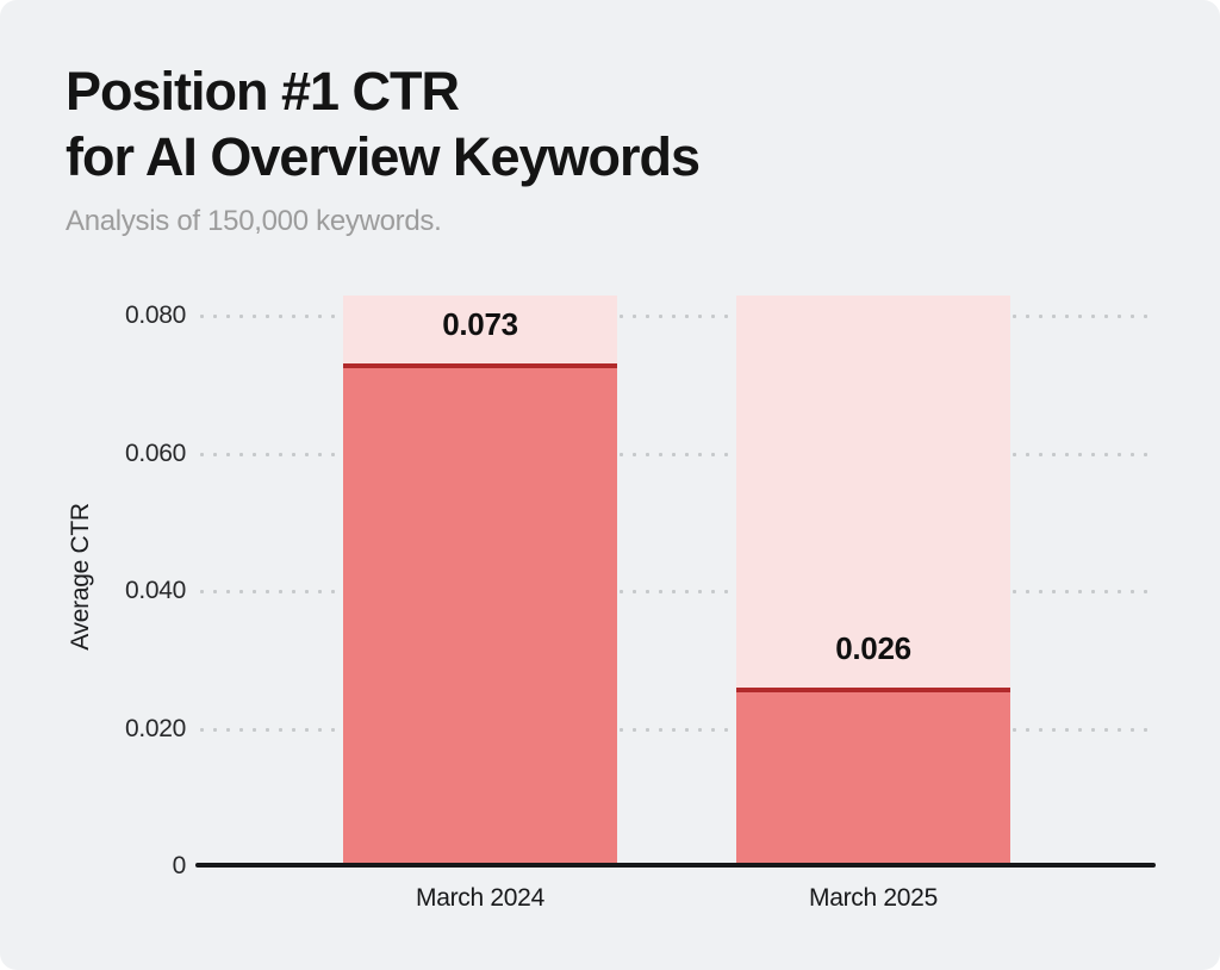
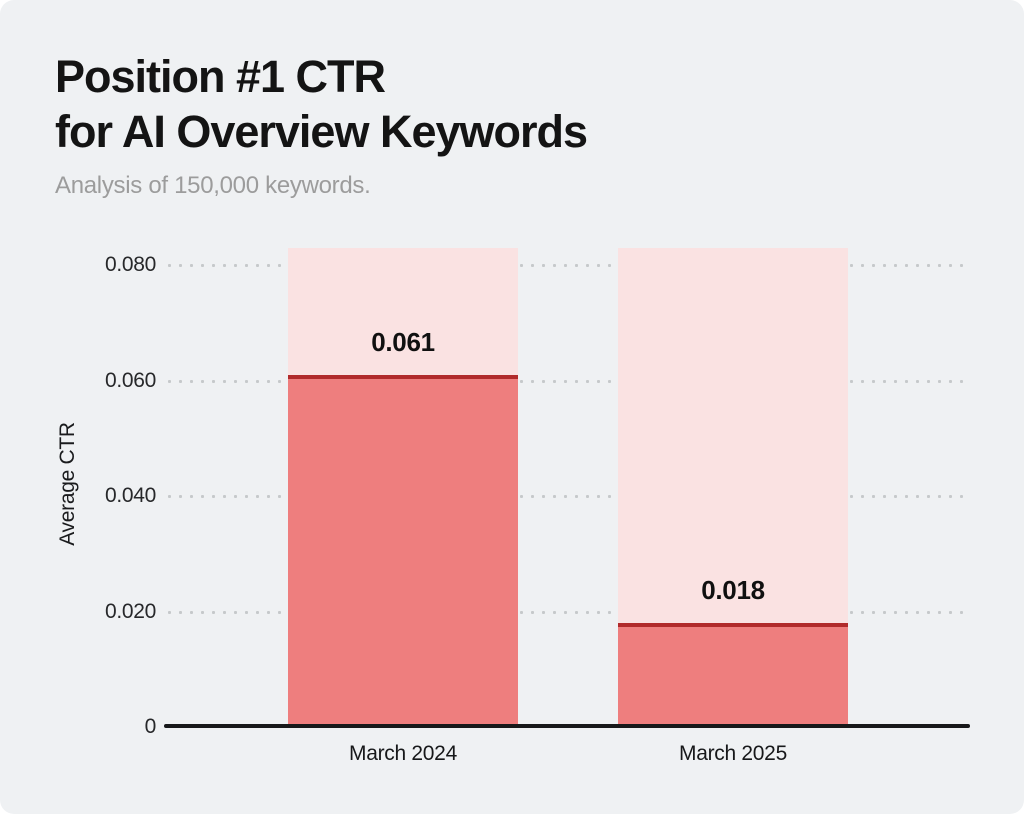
March 2024: 0.073 -> 0.061
March 2025: 0.026 -> 0.018
